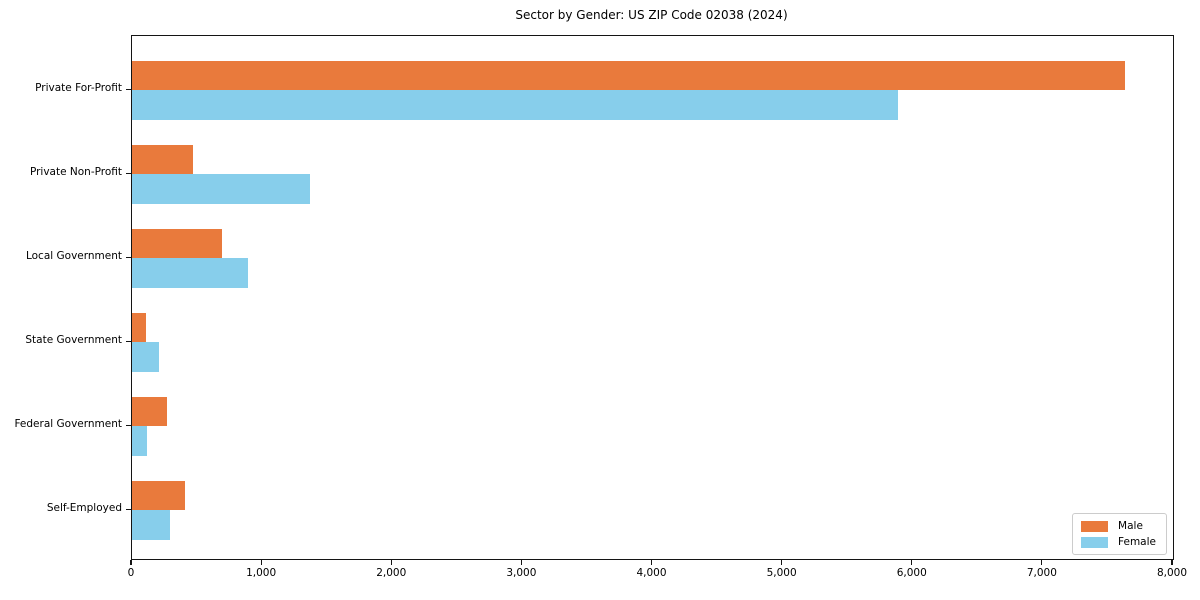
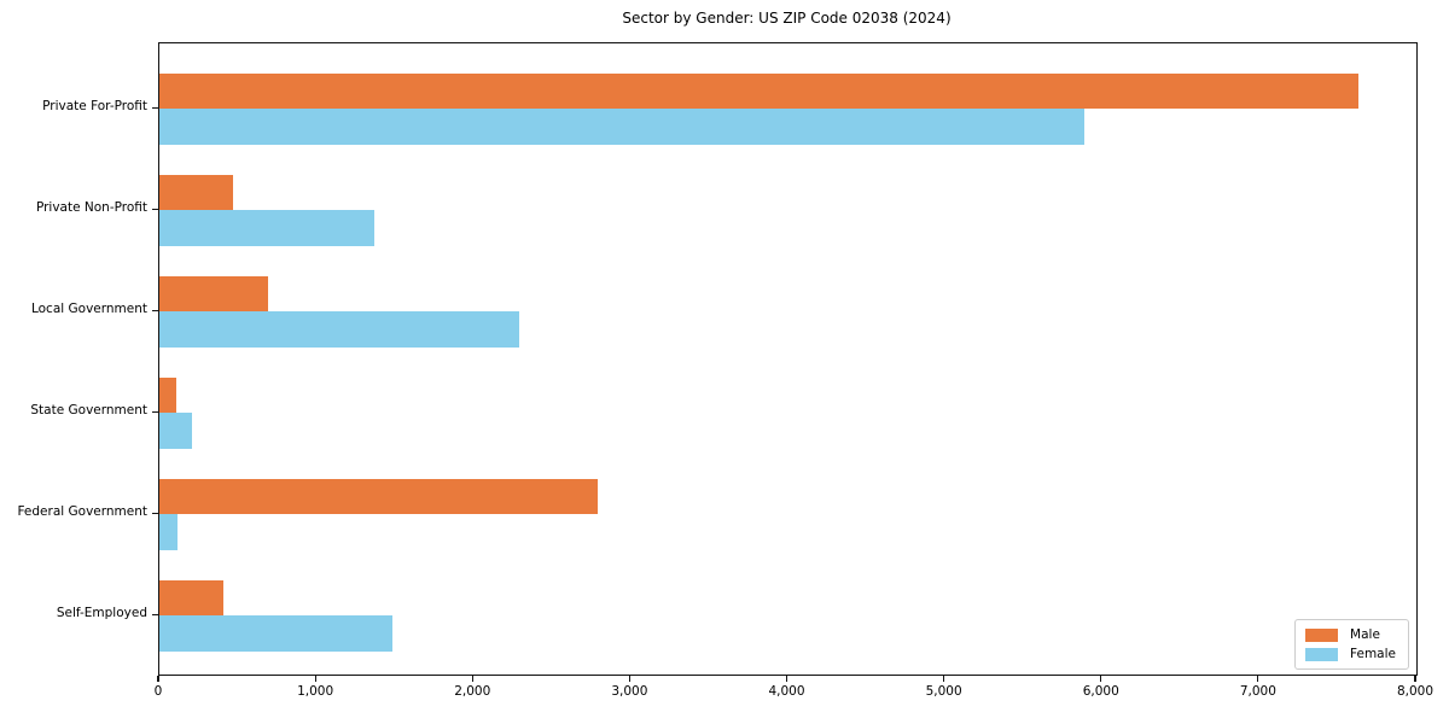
Female/Local Government: 890 -> 2290
Male/Federal Government: 260 -> 2790
Female/Self-Employed: 290 -> 1480
